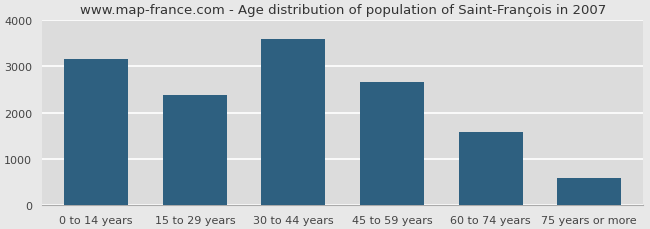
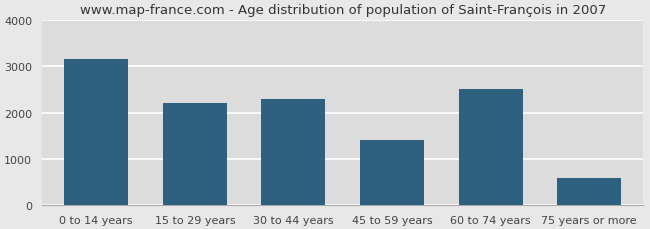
15 to 29 years: 2390 -> 2200
30 to 44 years: 3600 -> 2300
45 to 59 years: 2670 -> 1400
60 to 74 years: 1590 -> 2500
